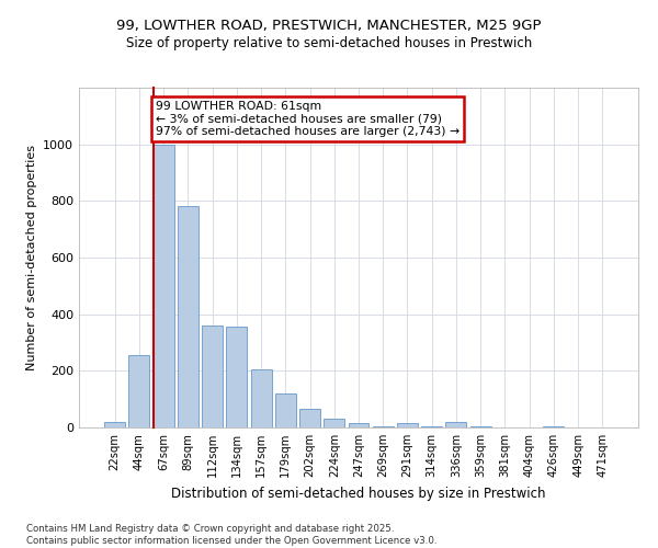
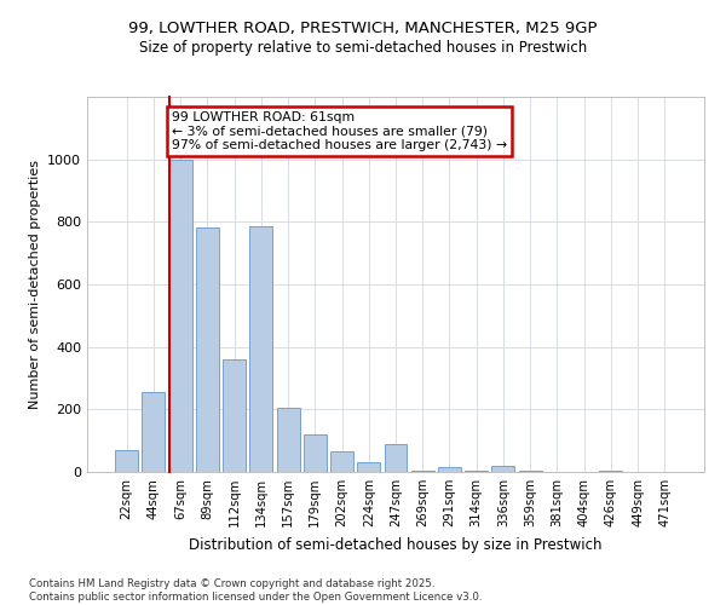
22sqm: 20 -> 70
134sqm: 355 -> 785
247sqm: 15 -> 90
